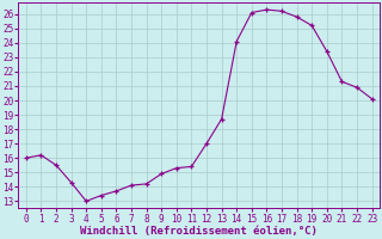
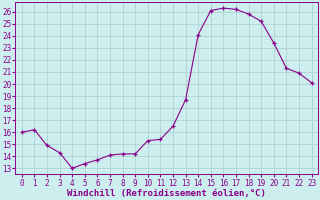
2: 15.5 -> 14.9
9: 14.9 -> 14.2
12: 17.0 -> 16.5
